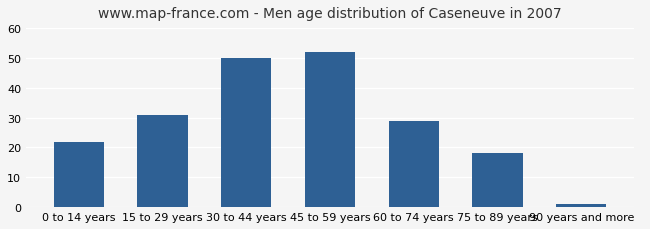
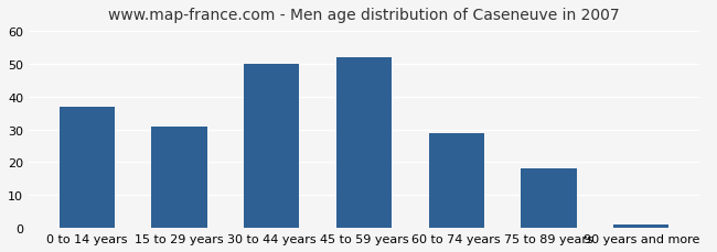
0 to 14 years: 22 -> 37
